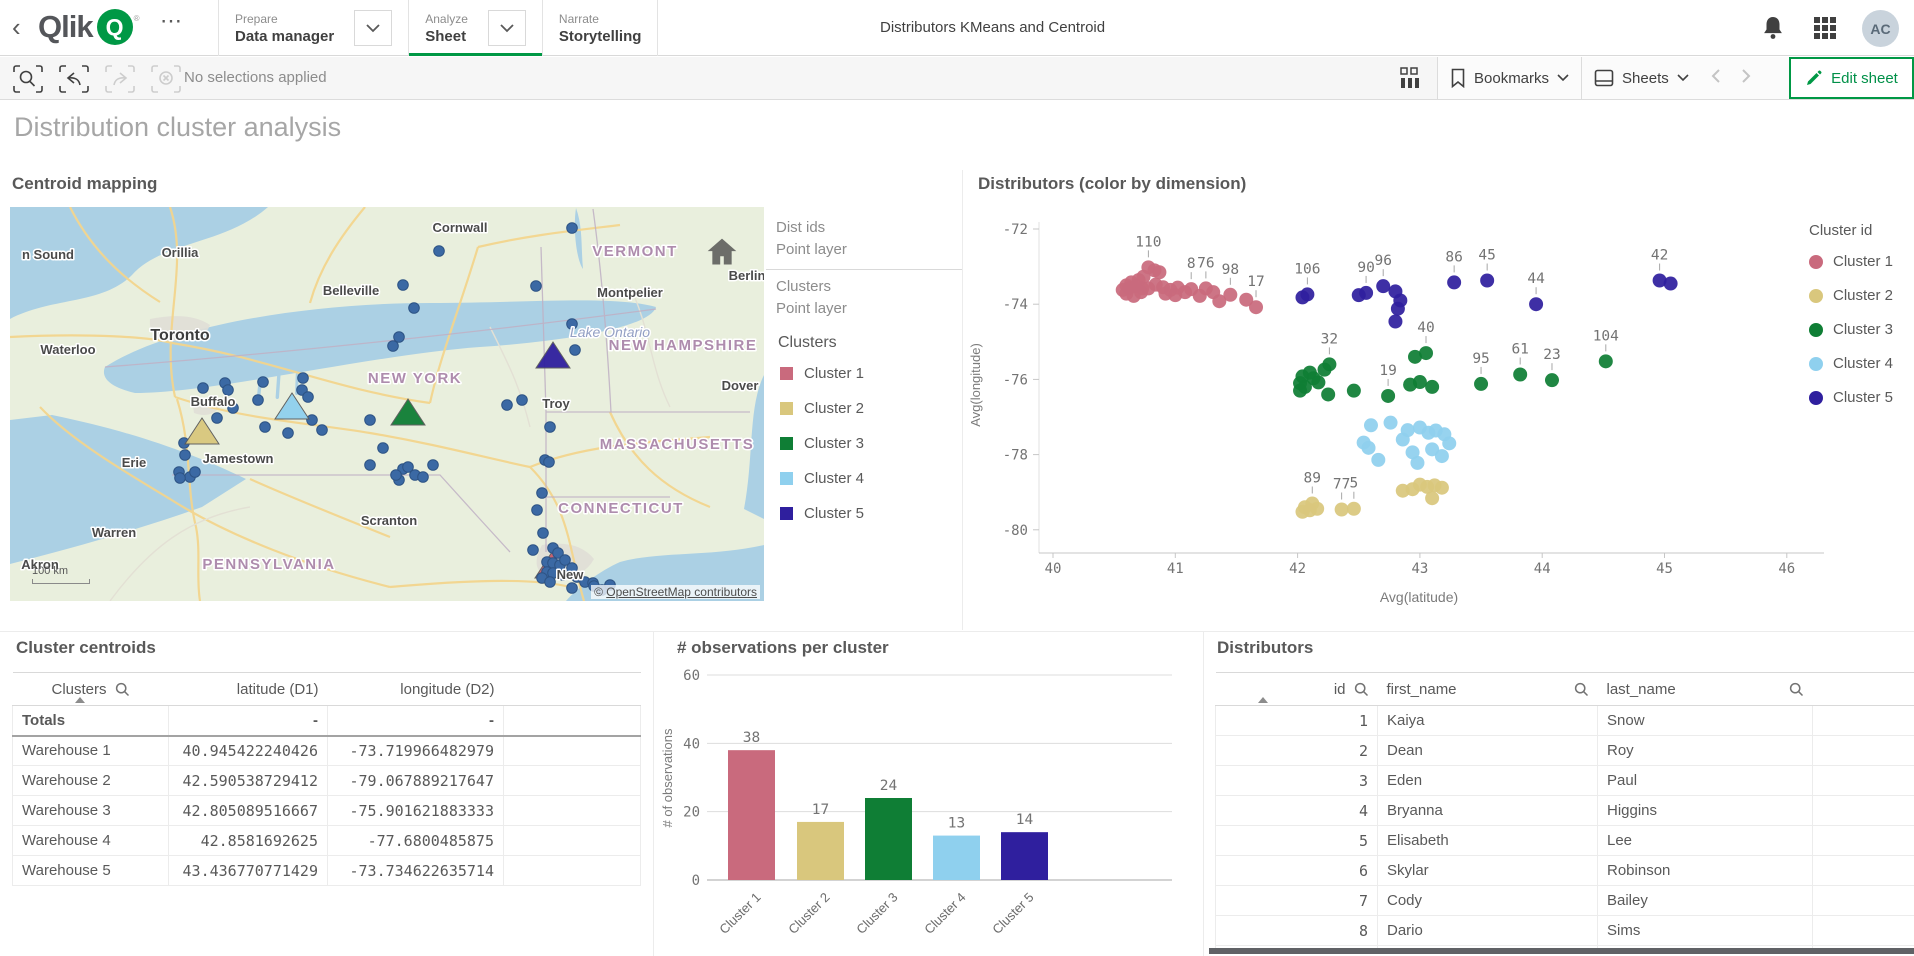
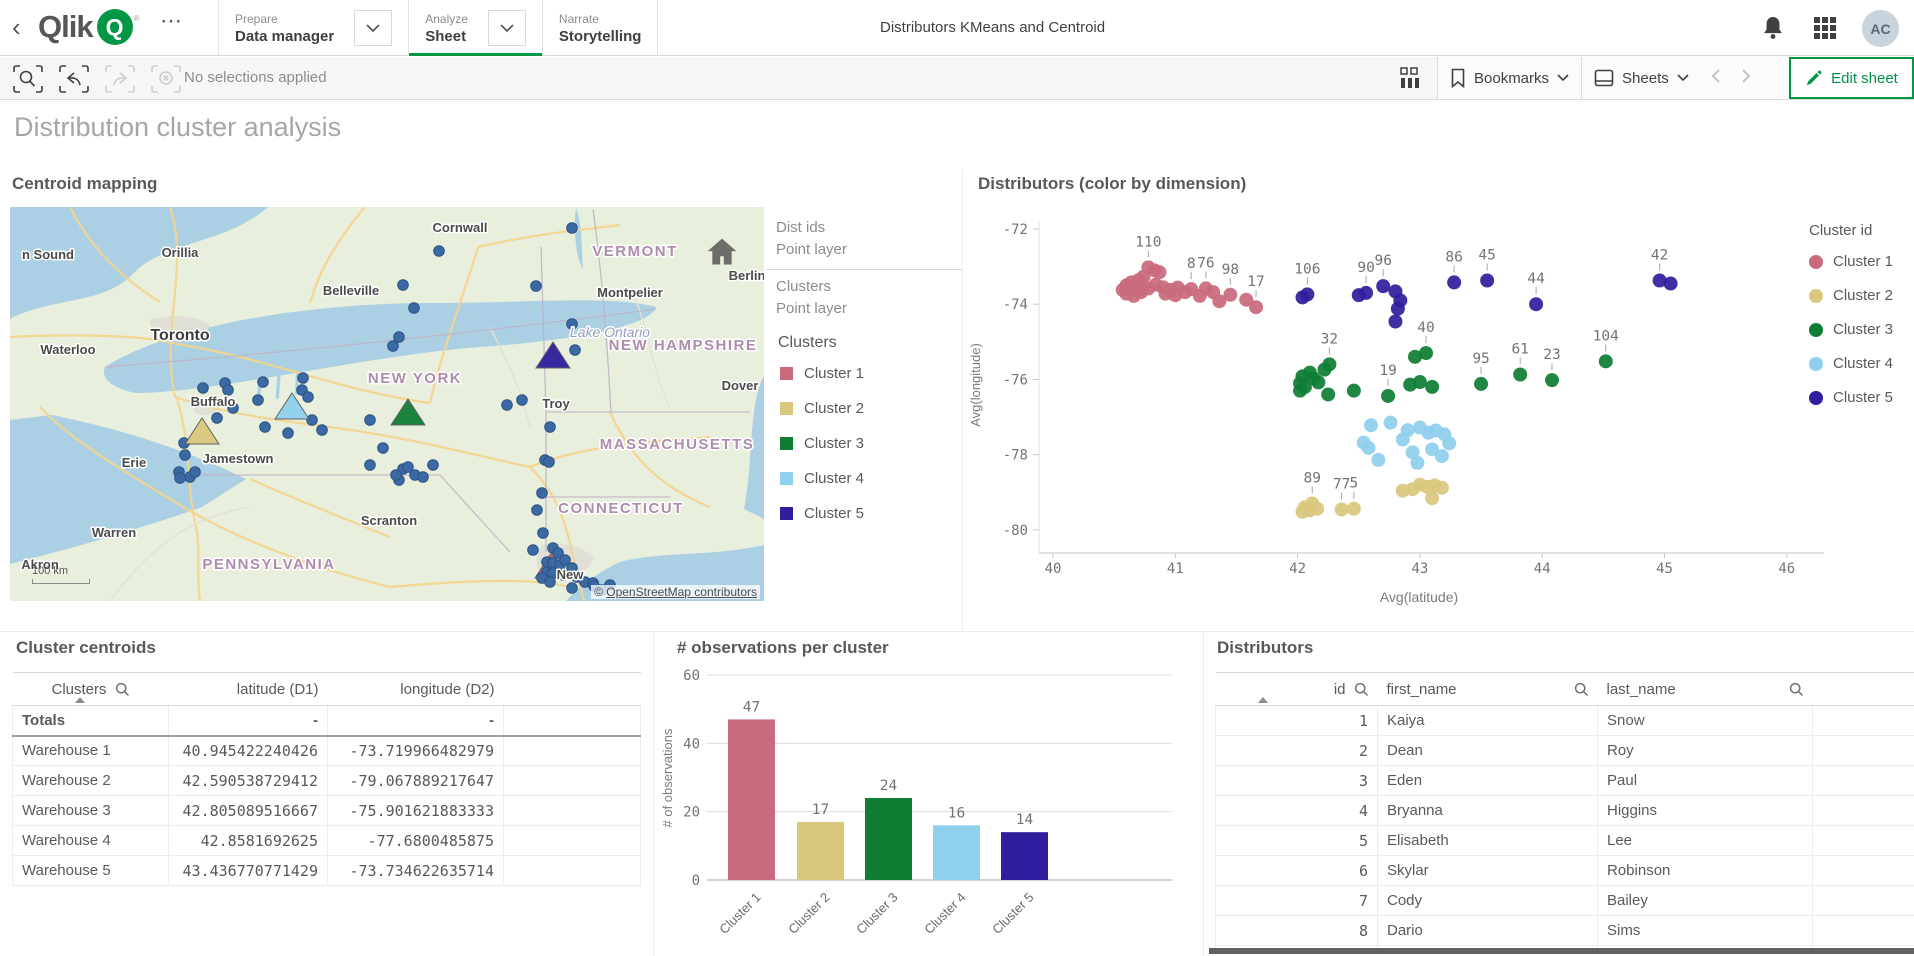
# observations per cluster/Cluster 1: 38 -> 47
# observations per cluster/Cluster 4: 13 -> 16
